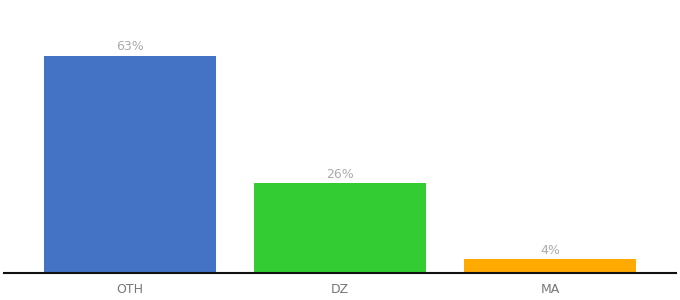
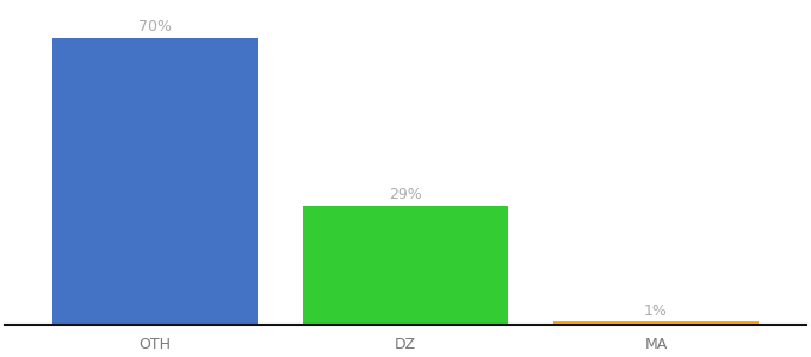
OTH: 63% -> 70%
DZ: 26% -> 29%
MA: 4% -> 1%
